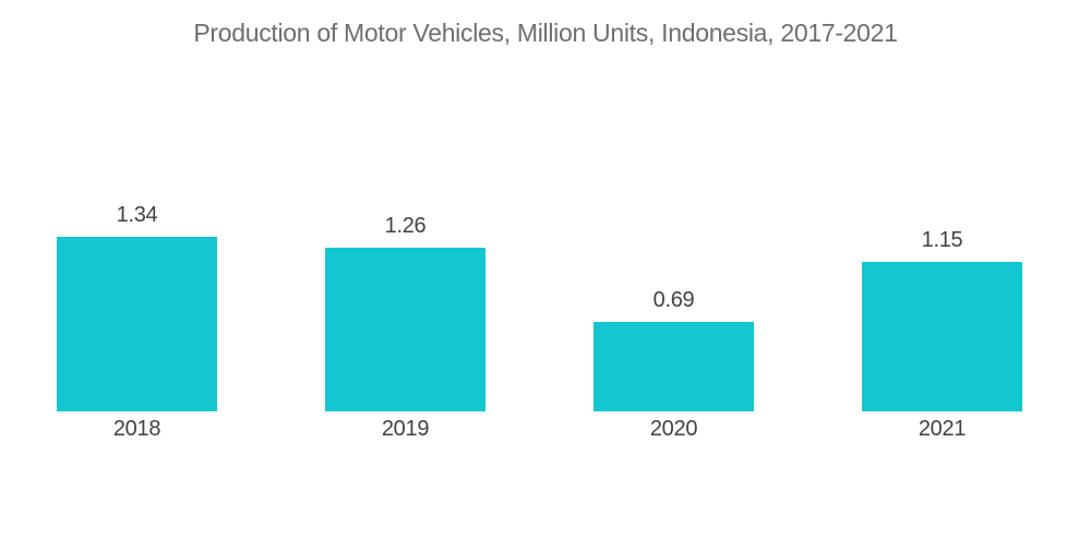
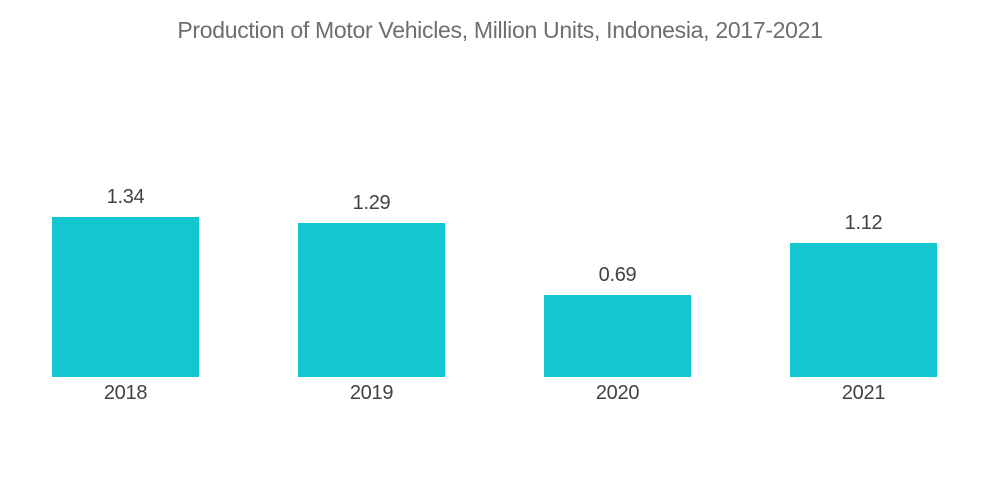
2019: 1.26 -> 1.29
2021: 1.15 -> 1.12
